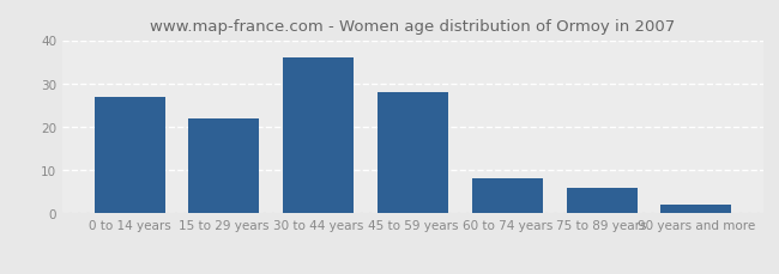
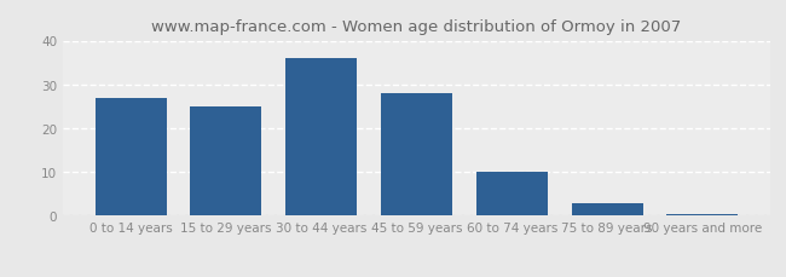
15 to 29 years: 22.0 -> 25.0
60 to 74 years: 8.0 -> 10.0
75 to 89 years: 6.0 -> 3.0
90 years and more: 2.0 -> 0.4
